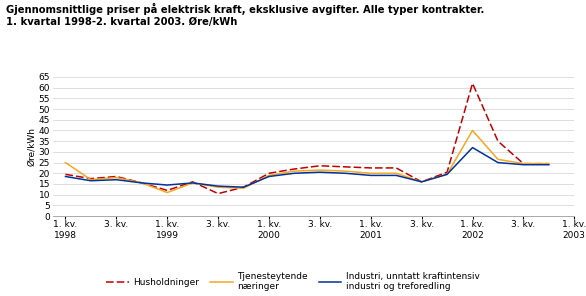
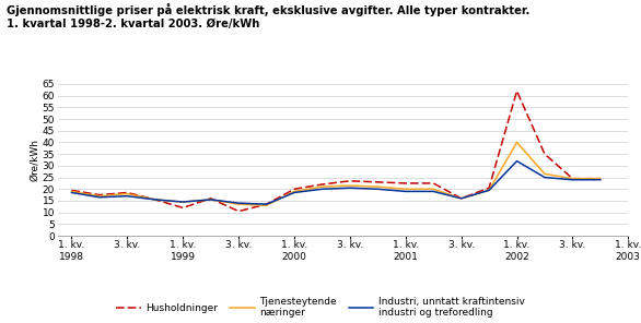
Tjenesteytende næringer/1. kv. 1998: 25.0 -> 19.0
Tjenesteytende næringer/1. kv. 1999: 11.0 -> 14.5
